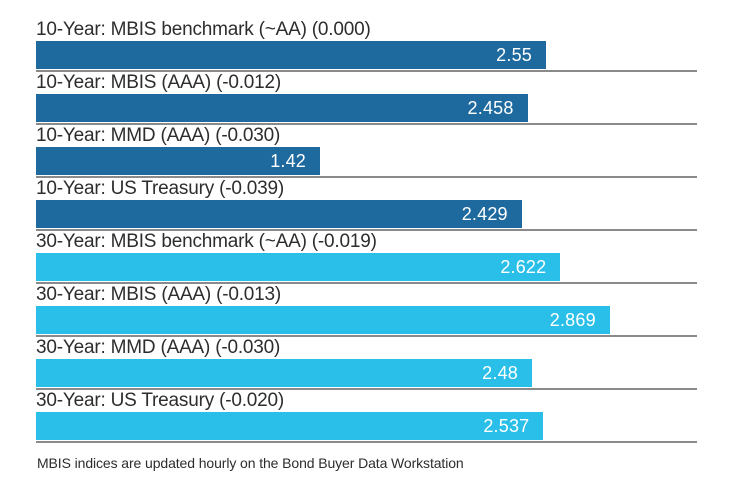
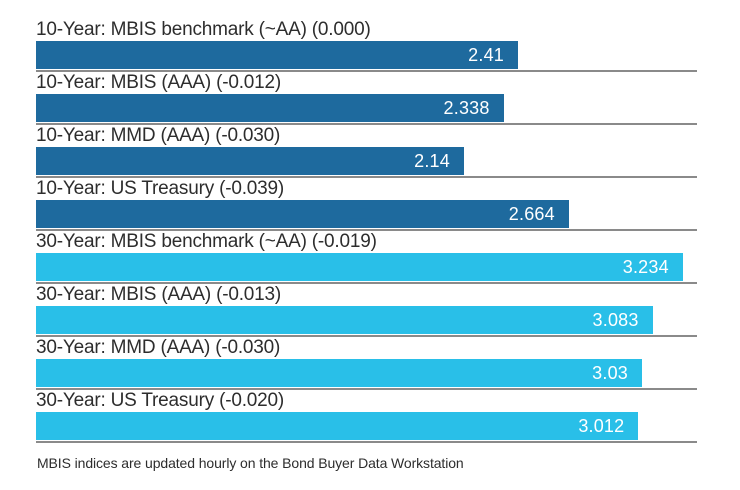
10-Year: MBIS benchmark (~AA) (0.000): 2.55 -> 2.41
10-Year: MBIS (AAA) (-0.012): 2.458 -> 2.338
10-Year: MMD (AAA) (-0.030): 1.42 -> 2.14
10-Year: US Treasury (-0.039): 2.429 -> 2.664
30-Year: MBIS benchmark (~AA) (-0.019): 2.622 -> 3.234
30-Year: MBIS (AAA) (-0.013): 2.869 -> 3.083
30-Year: MMD (AAA) (-0.030): 2.48 -> 3.03
30-Year: US Treasury (-0.020): 2.537 -> 3.012
